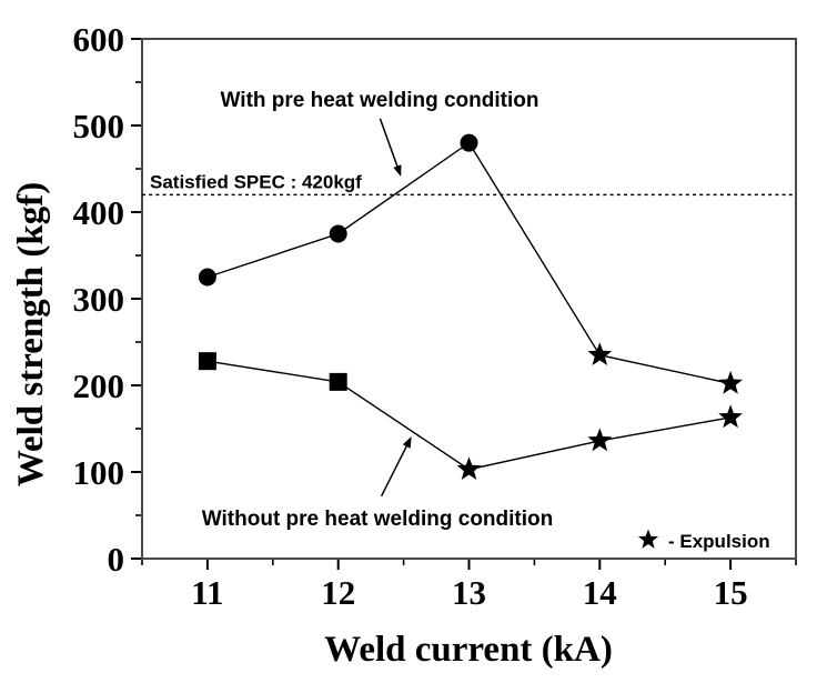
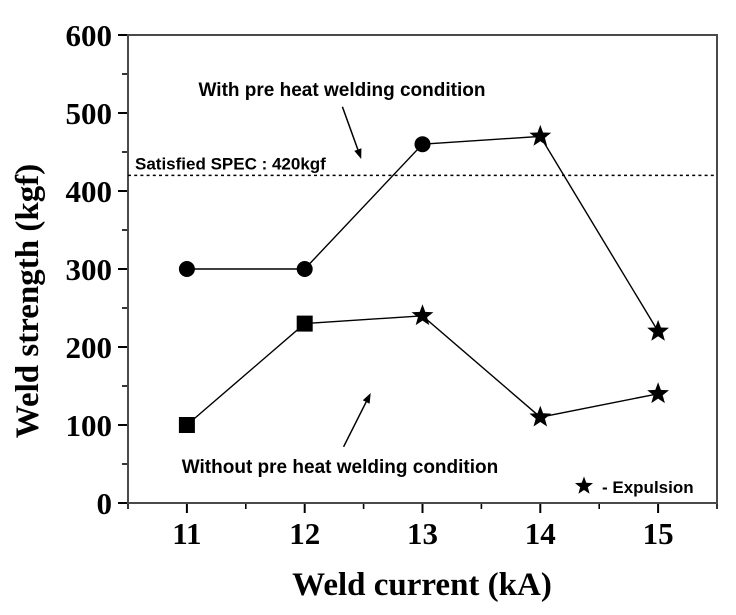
With pre heat welding condition/11: 320 -> 300
Without pre heat welding condition/11: 230 -> 100
With pre heat welding condition/12: 380 -> 300
Without pre heat welding condition/12: 200 -> 230
With pre heat welding condition/13: 480 -> 460
Without pre heat welding condition/13: 100 -> 240
With pre heat welding condition/14: 240 -> 470
Without pre heat welding condition/14: 140 -> 110
With pre heat welding condition/15: 200 -> 220
Without pre heat welding condition/15: 160 -> 140
